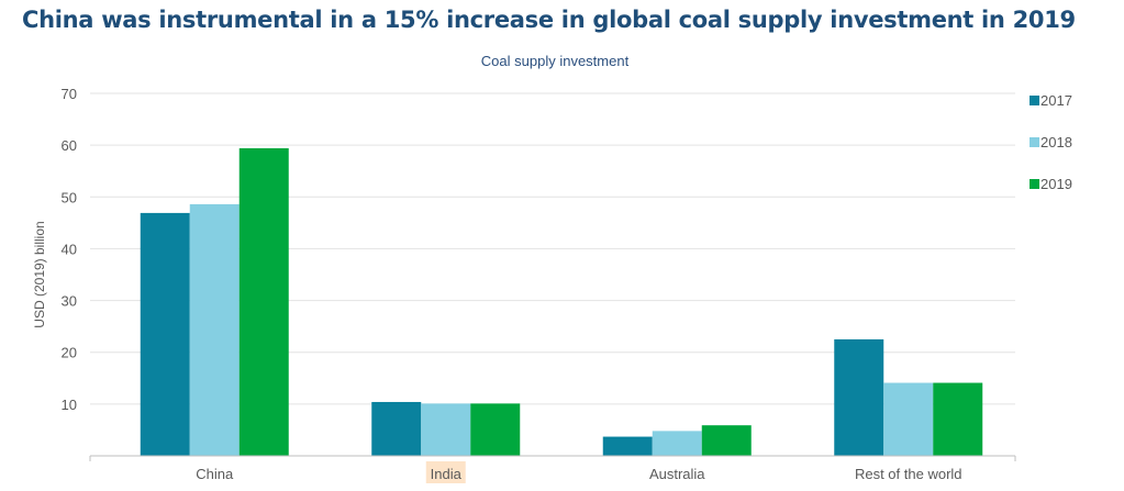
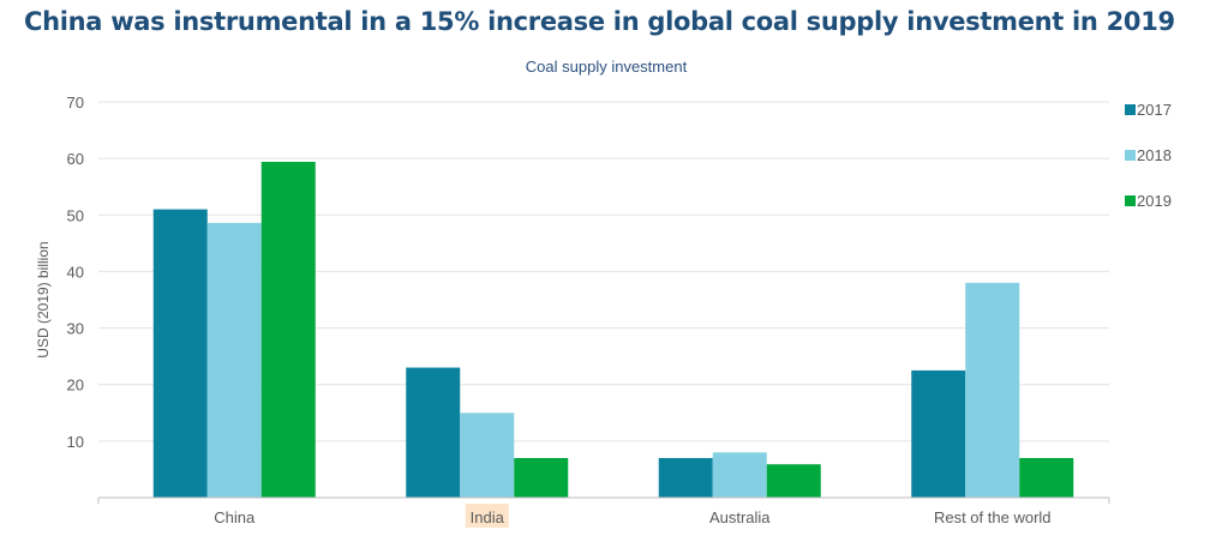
2017/China: 47 -> 51
2017/India: 10 -> 23
2018/India: 10 -> 15
2019/India: 10 -> 7
2017/Australia: 4 -> 7
2018/Australia: 5 -> 8
2018/Rest of the world: 14 -> 38
2019/Rest of the world: 14 -> 7
